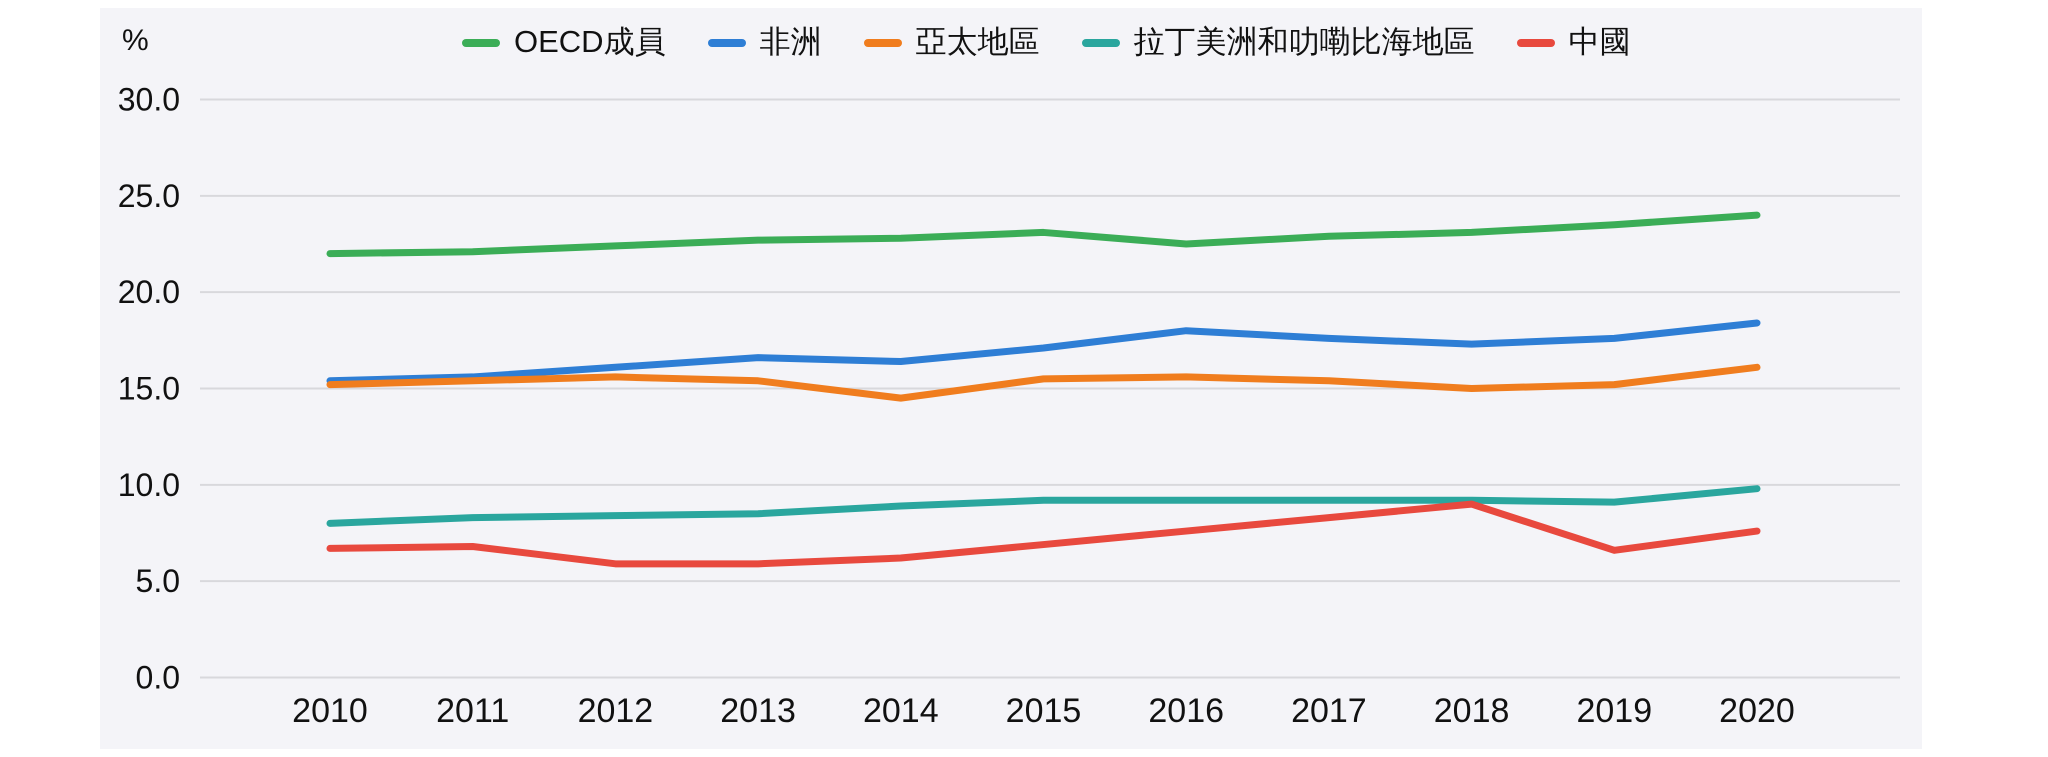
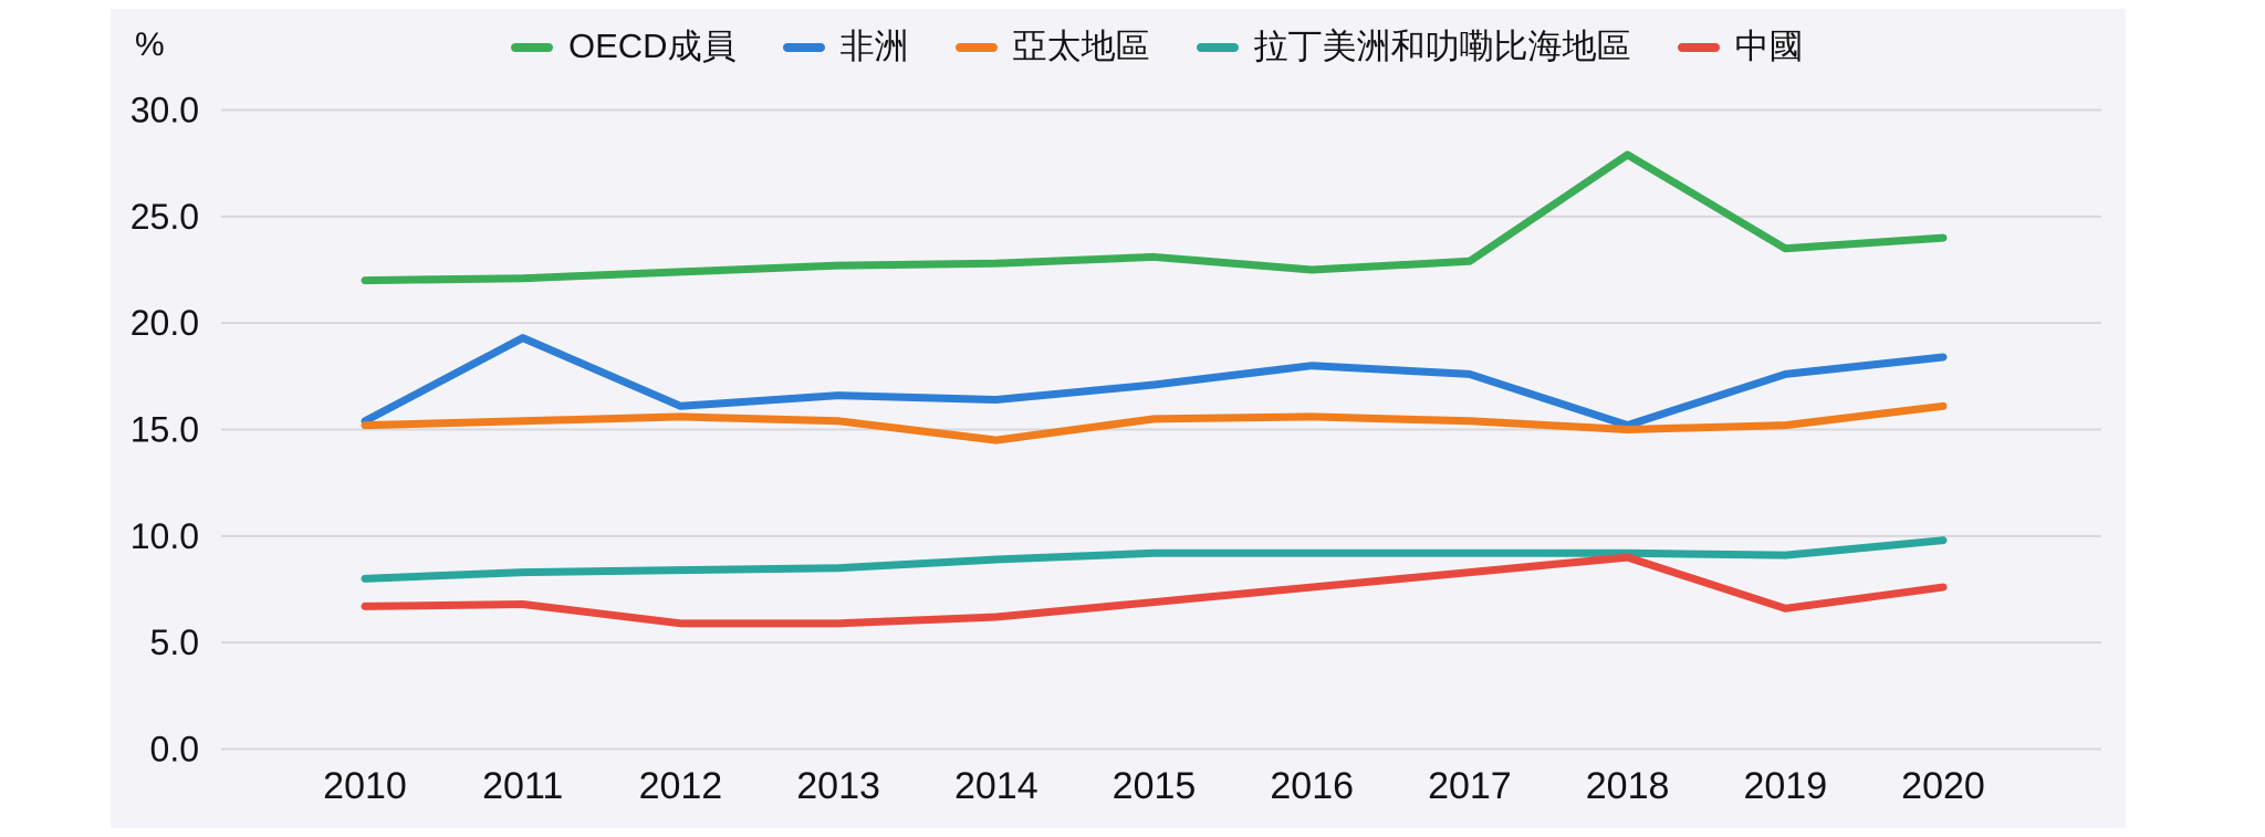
非洲/2011: 15.6 -> 19.3
OECD成員/2018: 23.1 -> 27.9
非洲/2018: 17.3 -> 15.2
